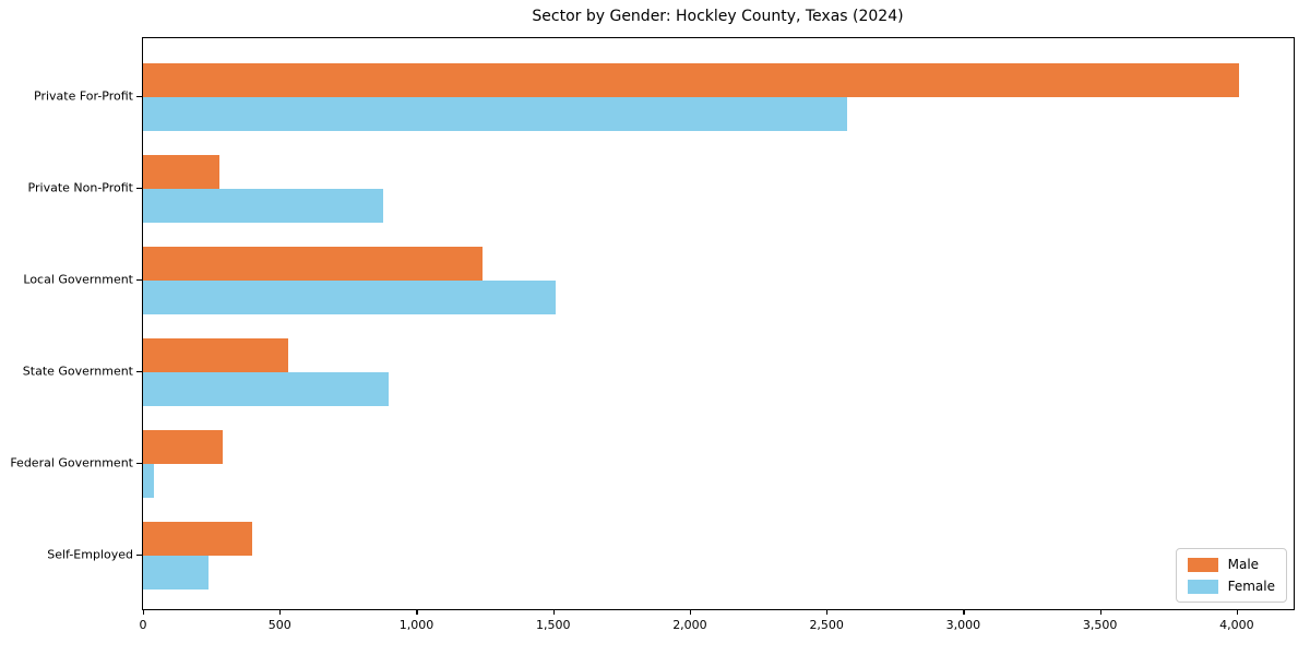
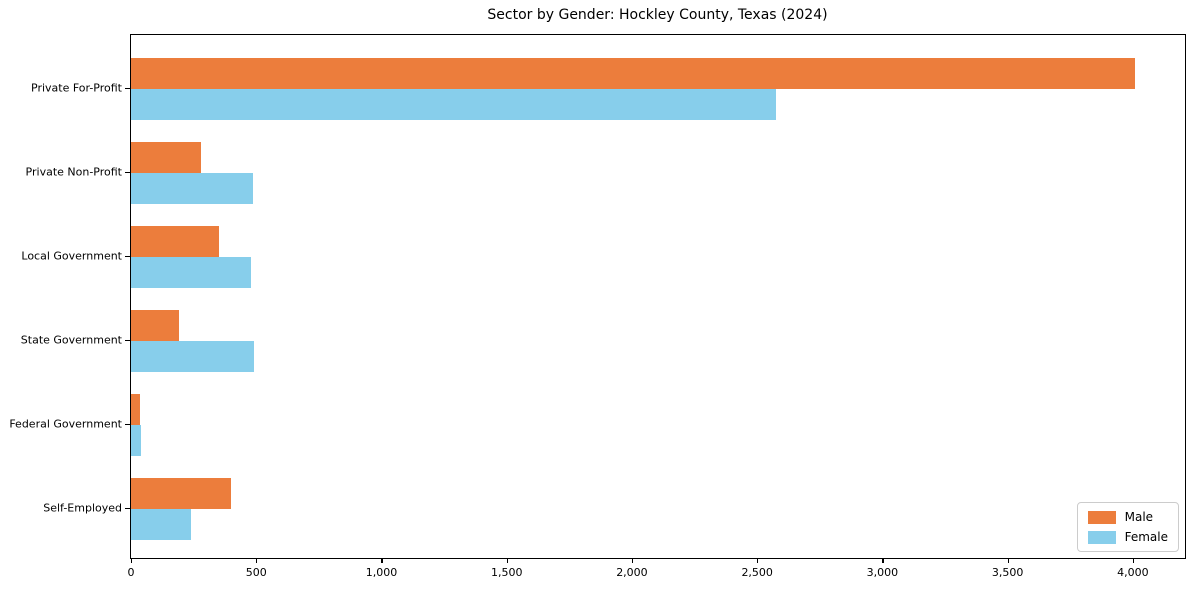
Female/Private Non-Profit: 880 -> 480
Male/Local Government: 1240 -> 350
Female/Local Government: 1510 -> 480
Male/State Government: 530 -> 190
Female/State Government: 900 -> 490
Male/Federal Government: 290 -> 40
